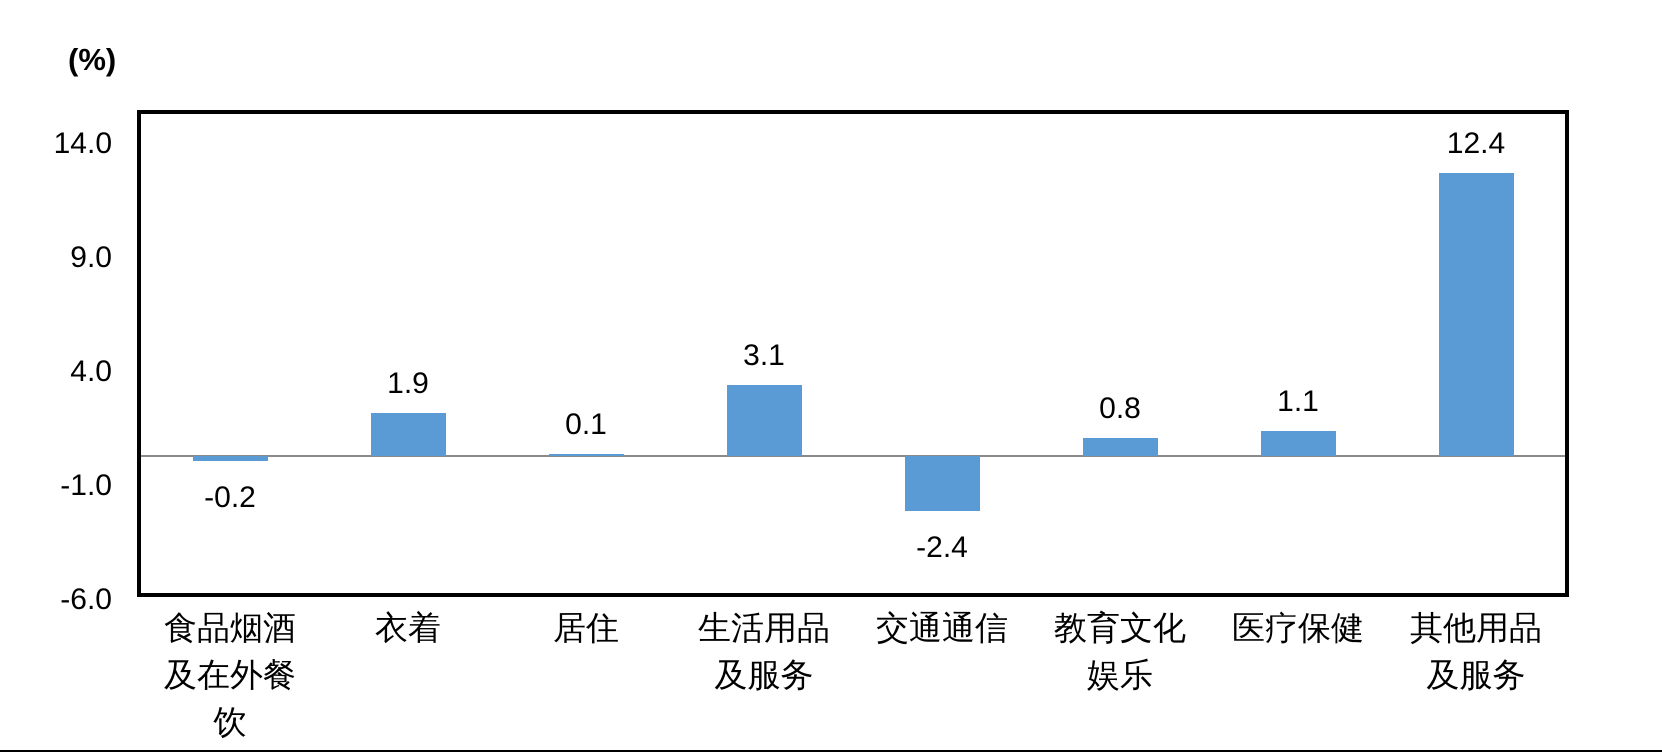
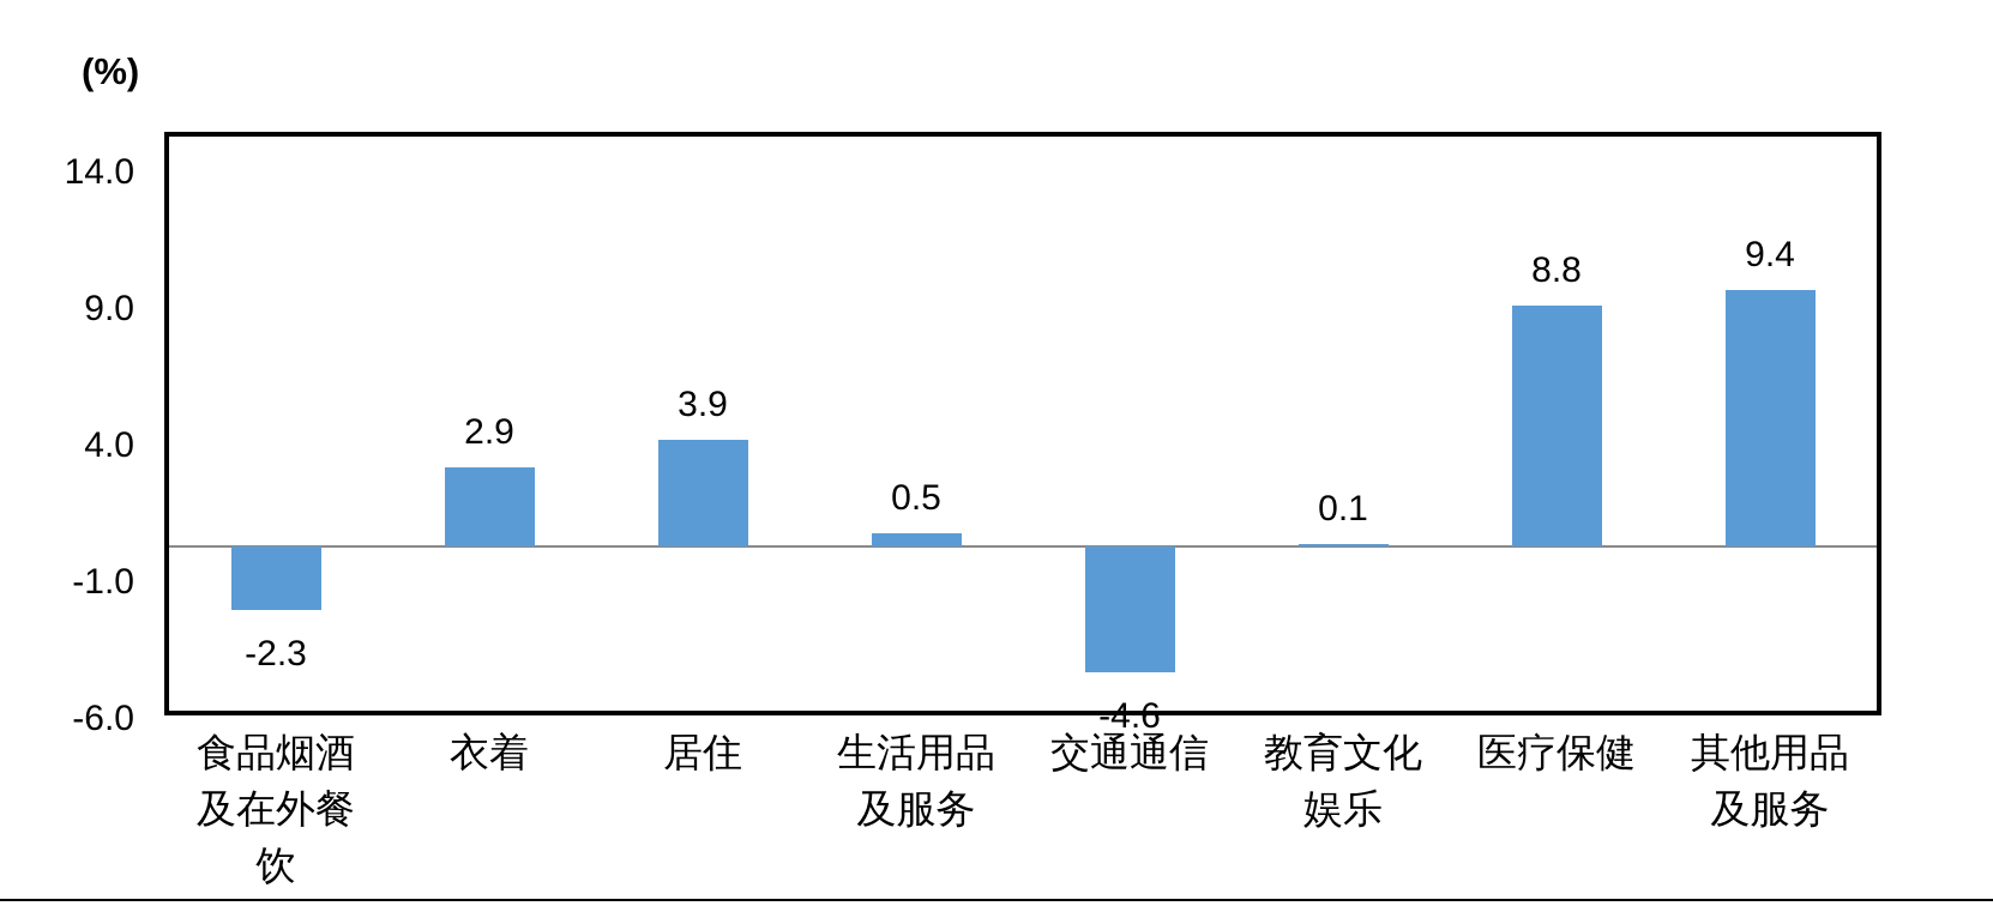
食品烟酒 及在外餐 饮: -0.2 -> -2.3
衣着: 1.9 -> 2.9
居住: 0.1 -> 3.9
生活用品 及服务: 3.1 -> 0.5
交通通信: -2.4 -> -4.6
教育文化 娱乐: 0.8 -> 0.1
医疗保健: 1.1 -> 8.8
其他用品 及服务: 12.4 -> 9.4
